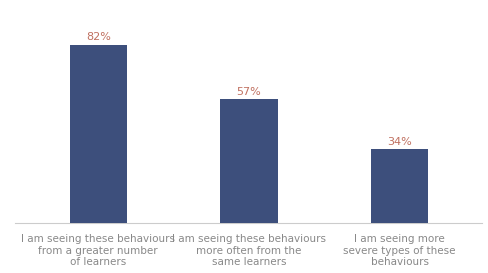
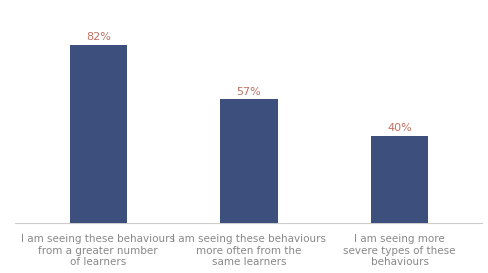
I am seeing more severe types of these behaviours: 34% -> 40%
